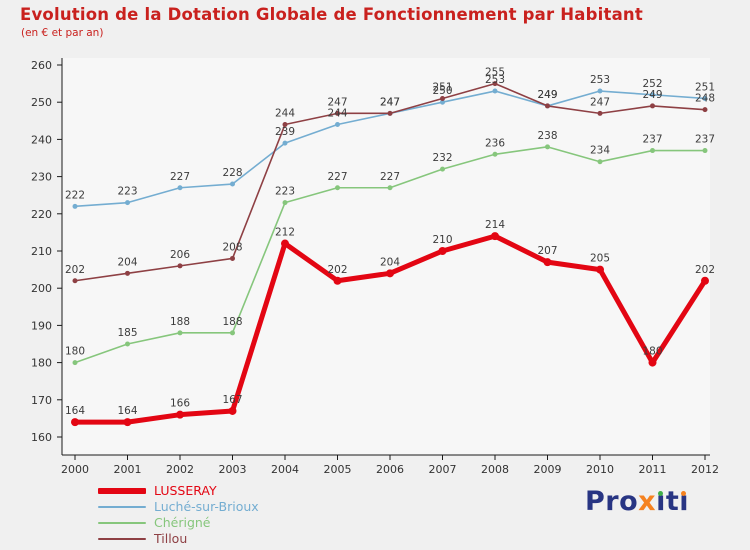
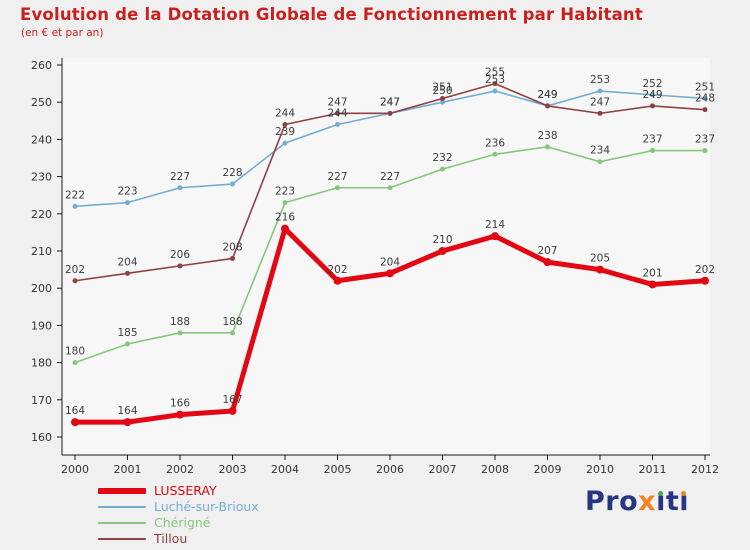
LUSSERAY/2004: 212 -> 216
LUSSERAY/2011: 180 -> 201
